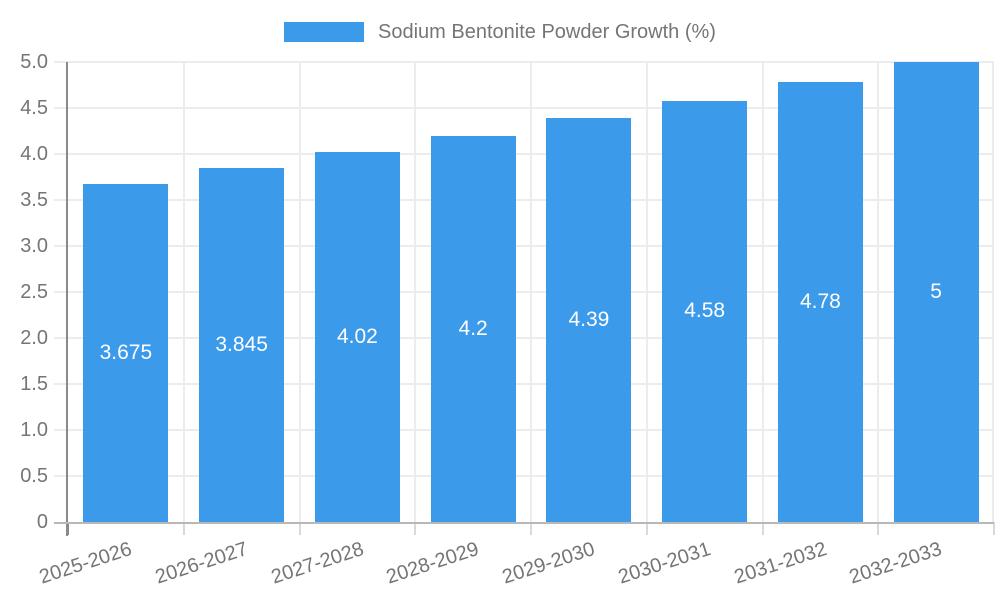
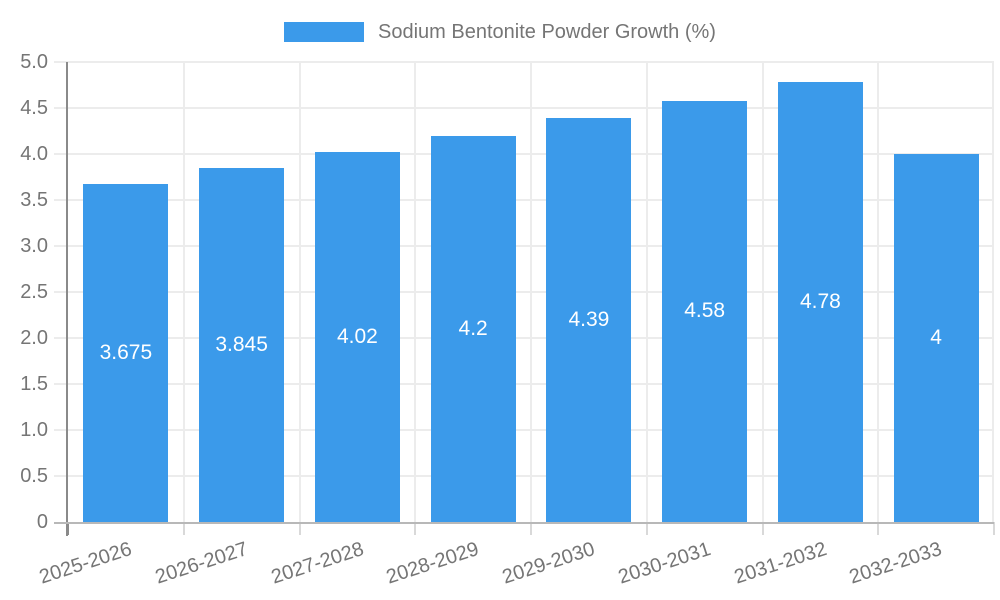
2032-2033: 5 -> 4
